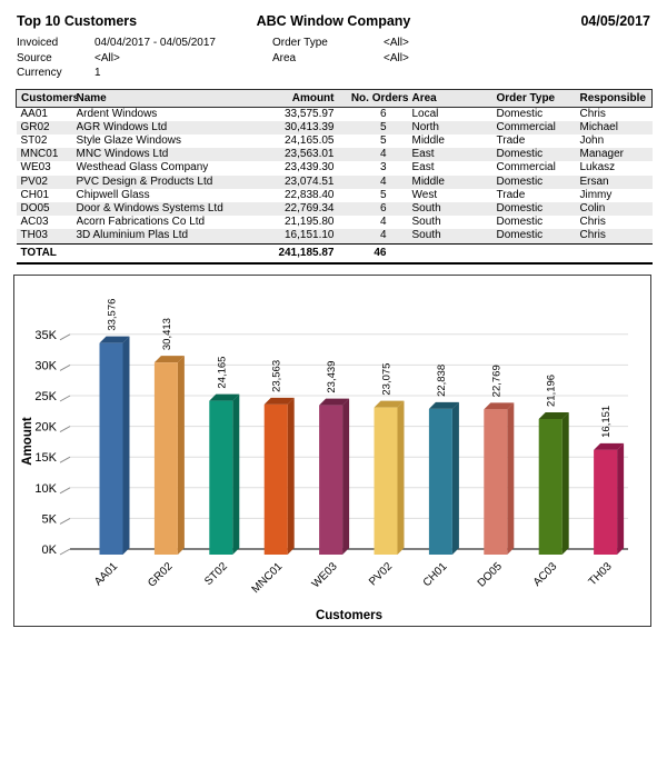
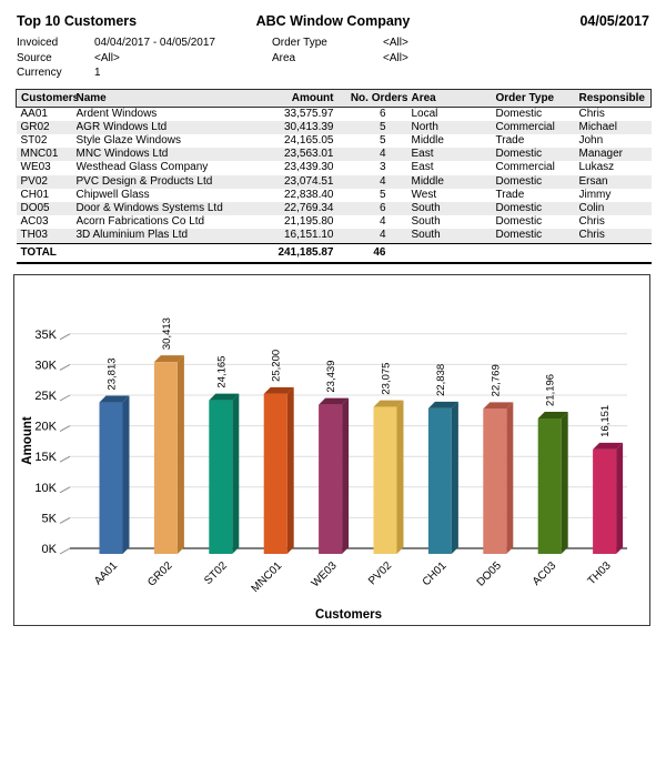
AA01: 33,576 -> 23,813
MNC01: 23,563 -> 25,200
